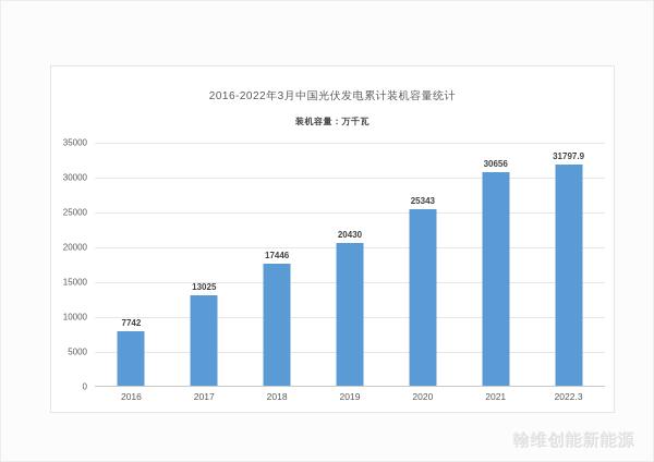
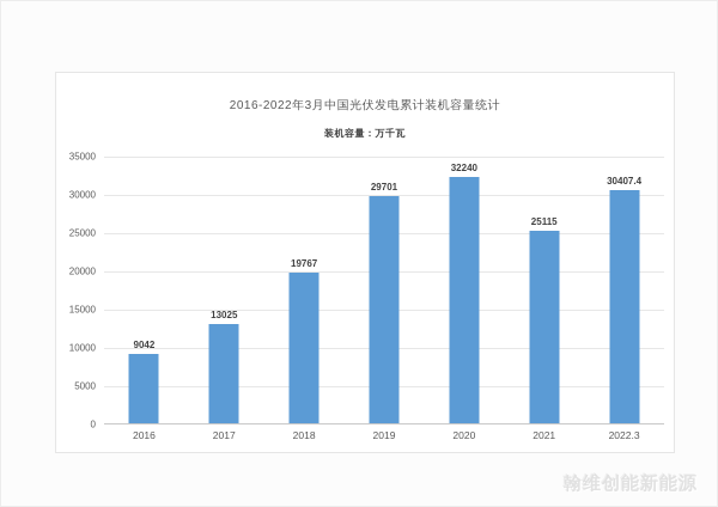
2016: 7742 -> 9042
2018: 17446 -> 19767
2019: 20430 -> 29701
2020: 25343 -> 32240
2021: 30656 -> 25115
2022.3: 31797.9 -> 30407.4
